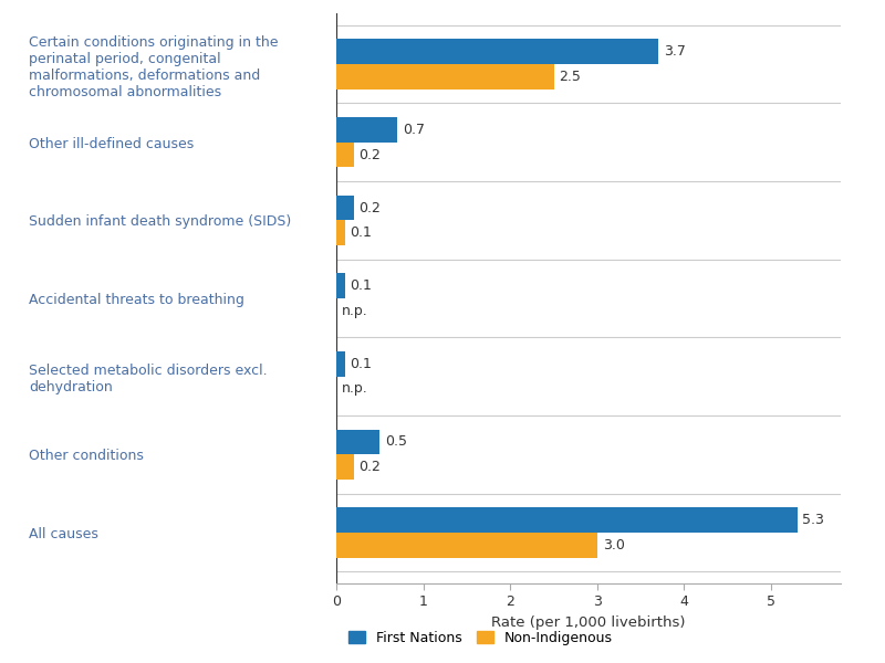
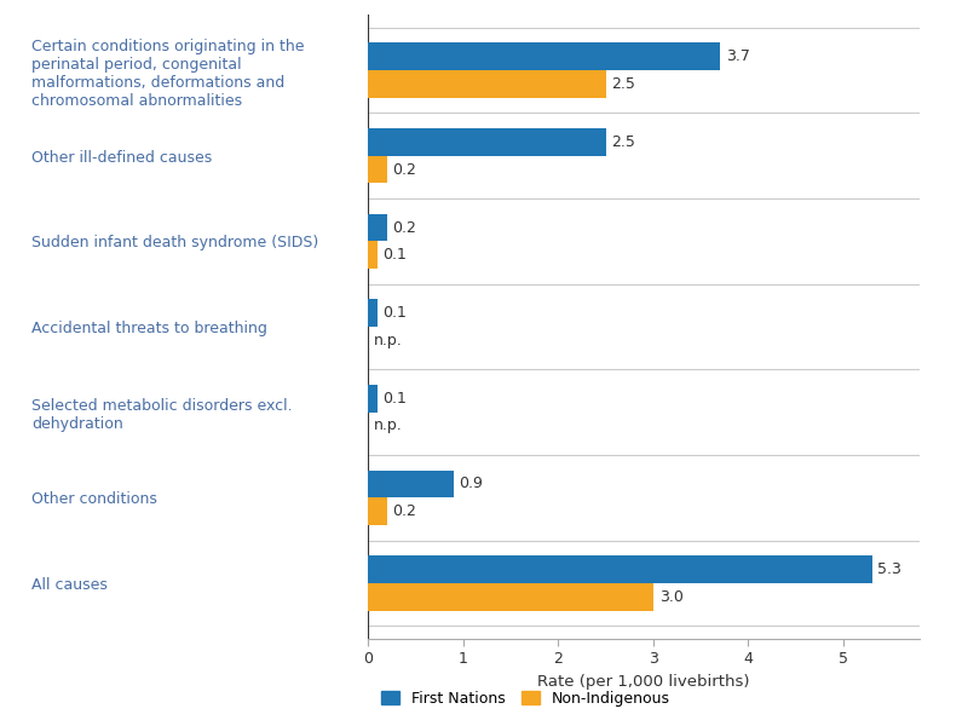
First Nations/Other ill-defined causes: 0.7 -> 2.5
First Nations/Other conditions: 0.5 -> 0.9
